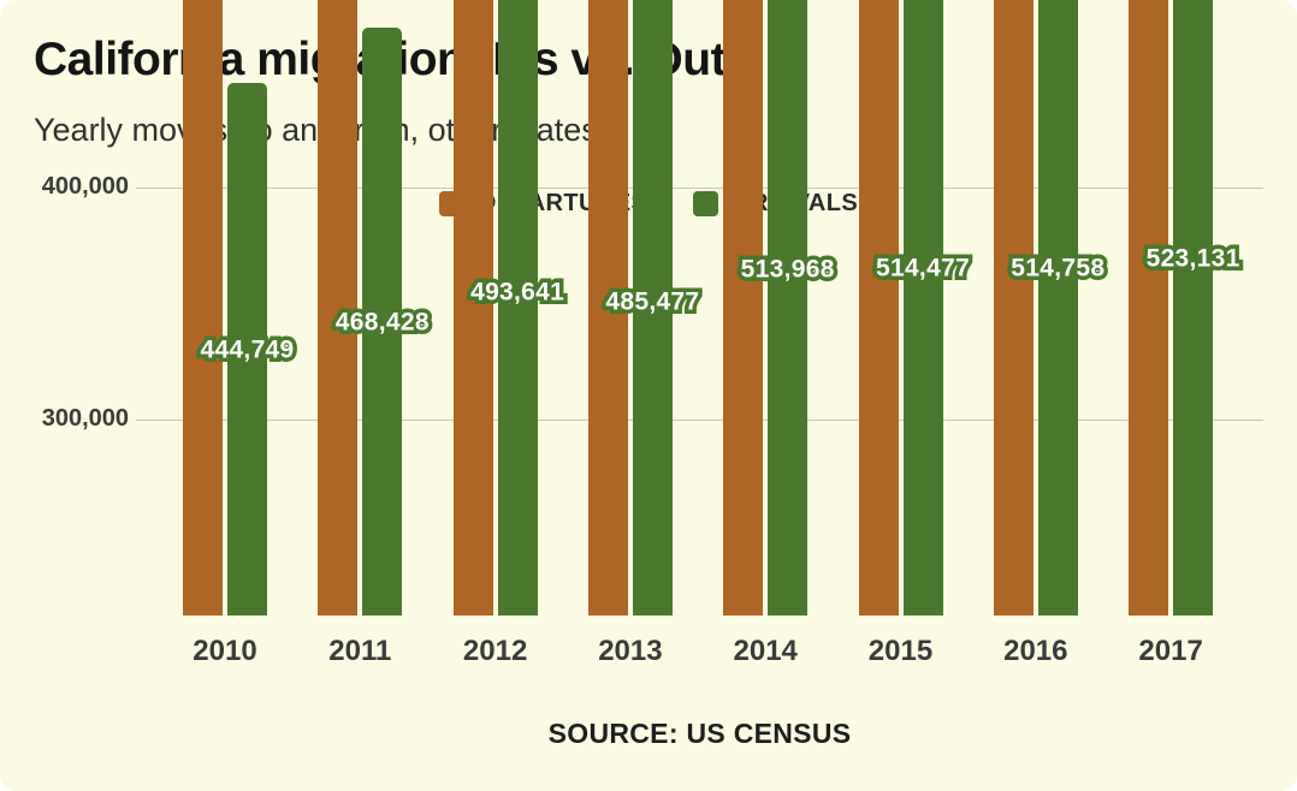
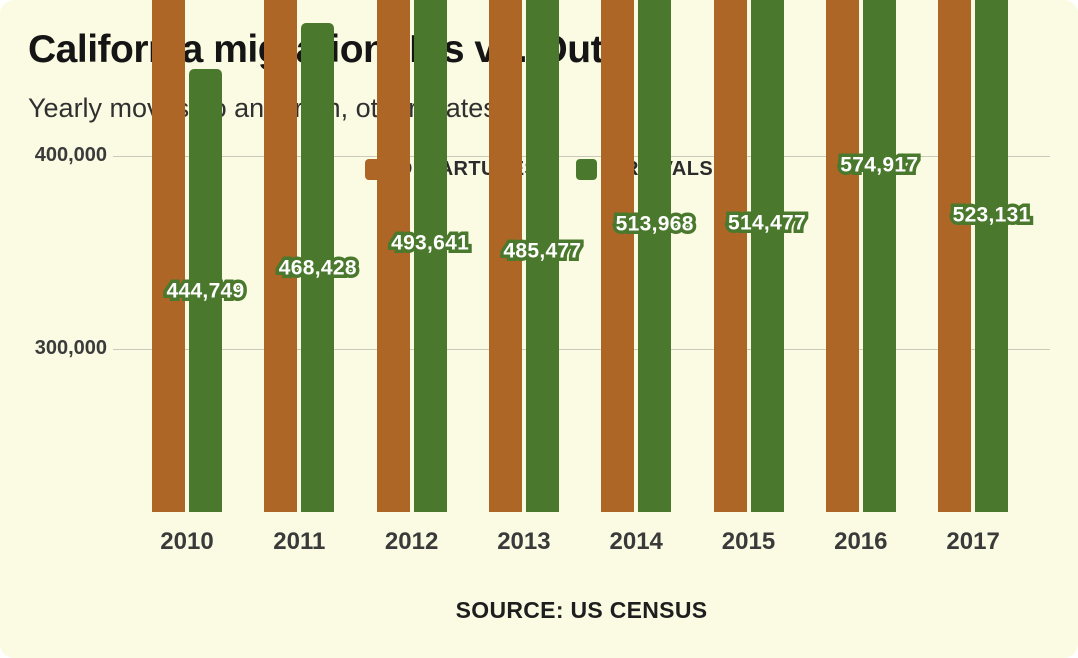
ARRIVALS/2016: 514,758 -> 574,917
